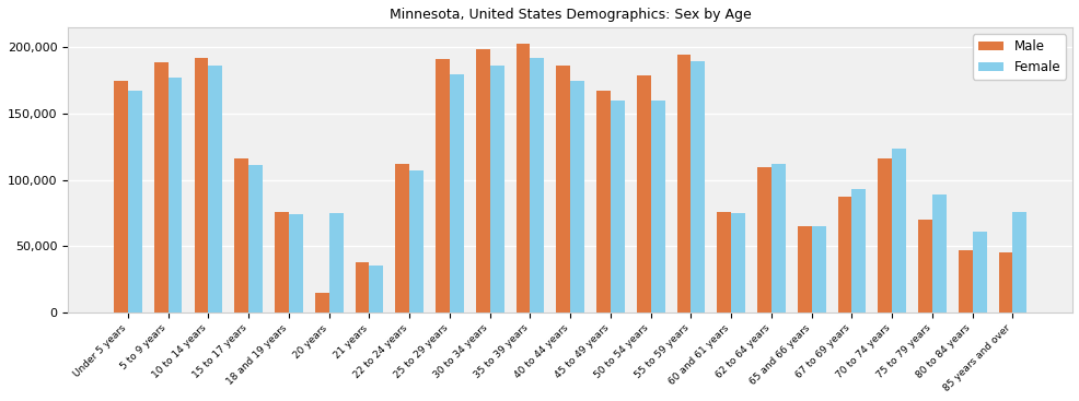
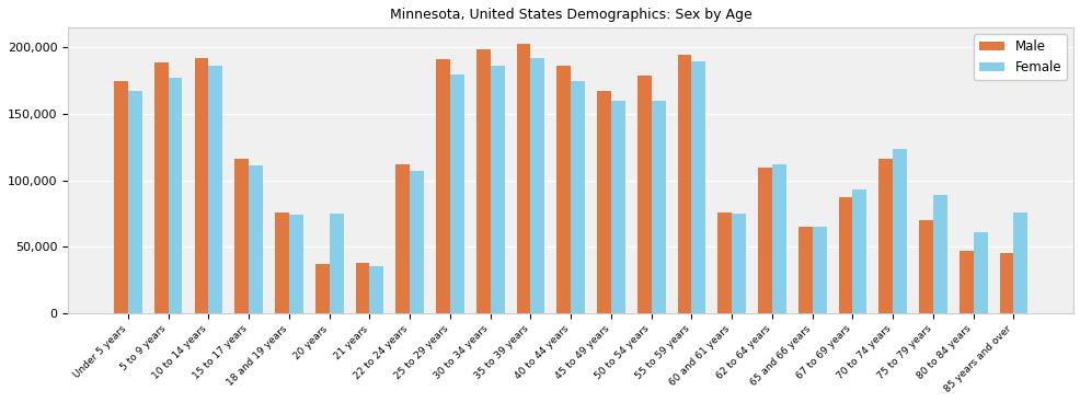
Male/20 years: 15,000 -> 37,000
